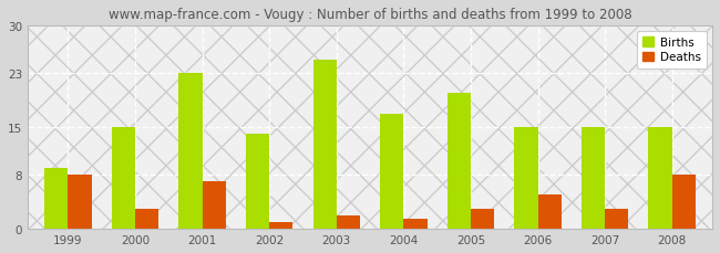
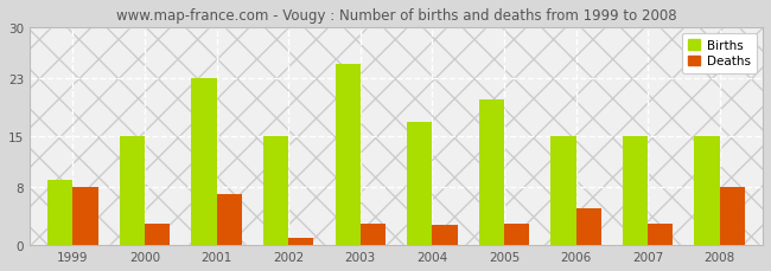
Births/2002: 14 -> 15
Deaths/2003: 2.0 -> 3.0
Deaths/2004: 1.5 -> 2.8
